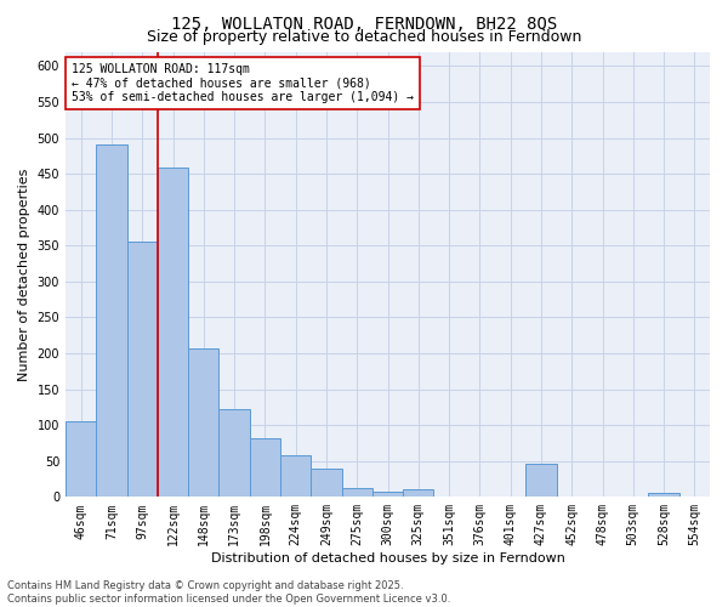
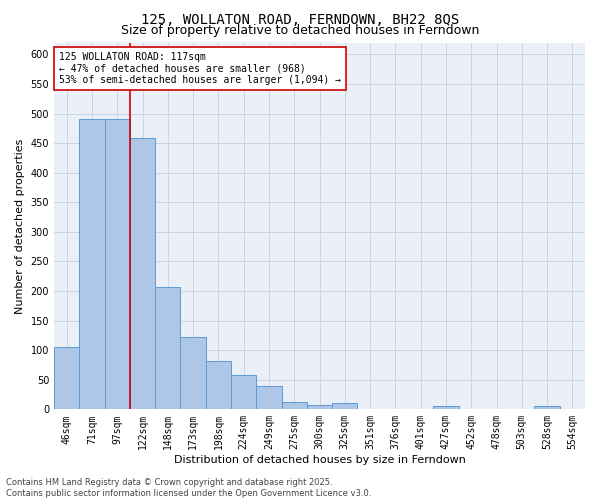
97sqm: 356 -> 490
427sqm: 46 -> 5
